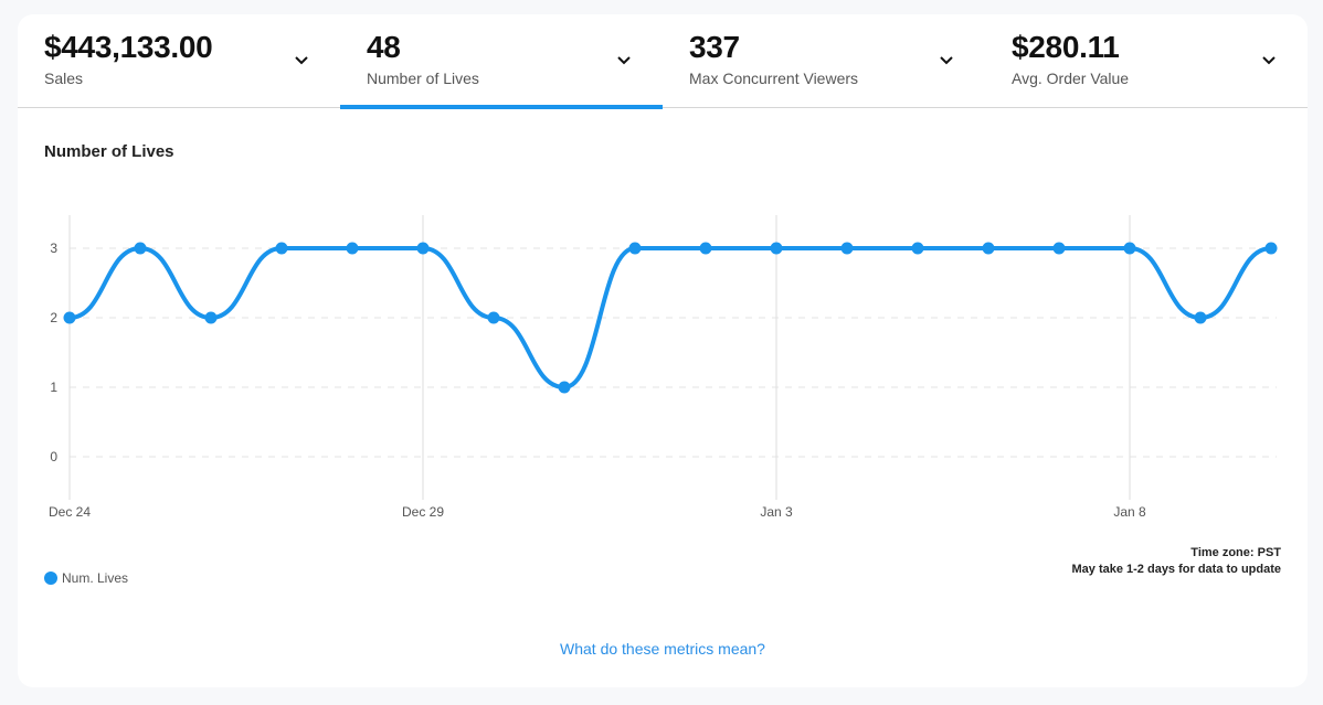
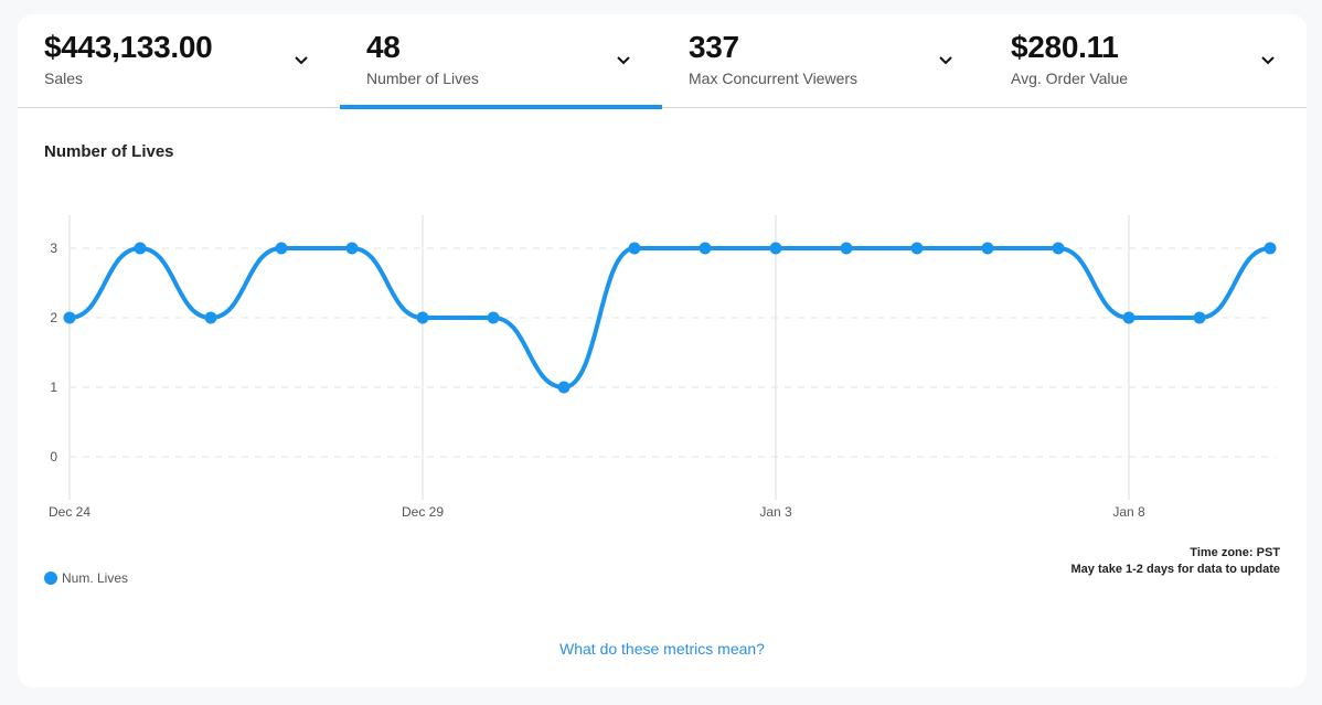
Dec 29: 3 -> 2
Jan 8: 3 -> 2
